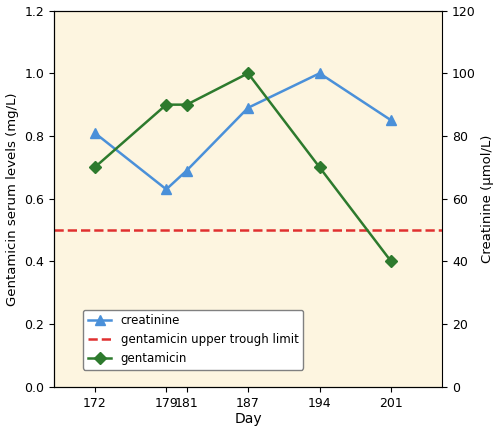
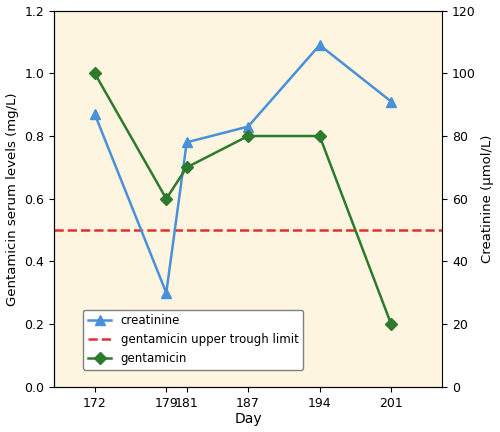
creatinine/172: 0.81 -> 0.87
gentamicin/172: 0.7 -> 1.0
creatinine/179: 0.63 -> 0.30
gentamicin/179: 0.9 -> 0.6
creatinine/181: 0.69 -> 0.78
gentamicin/181: 0.9 -> 0.7
creatinine/187: 0.89 -> 0.83
gentamicin/187: 1.0 -> 0.8
creatinine/194: 1.00 -> 1.09
gentamicin/194: 0.7 -> 0.8
creatinine/201: 0.85 -> 0.91
gentamicin/201: 0.4 -> 0.2
